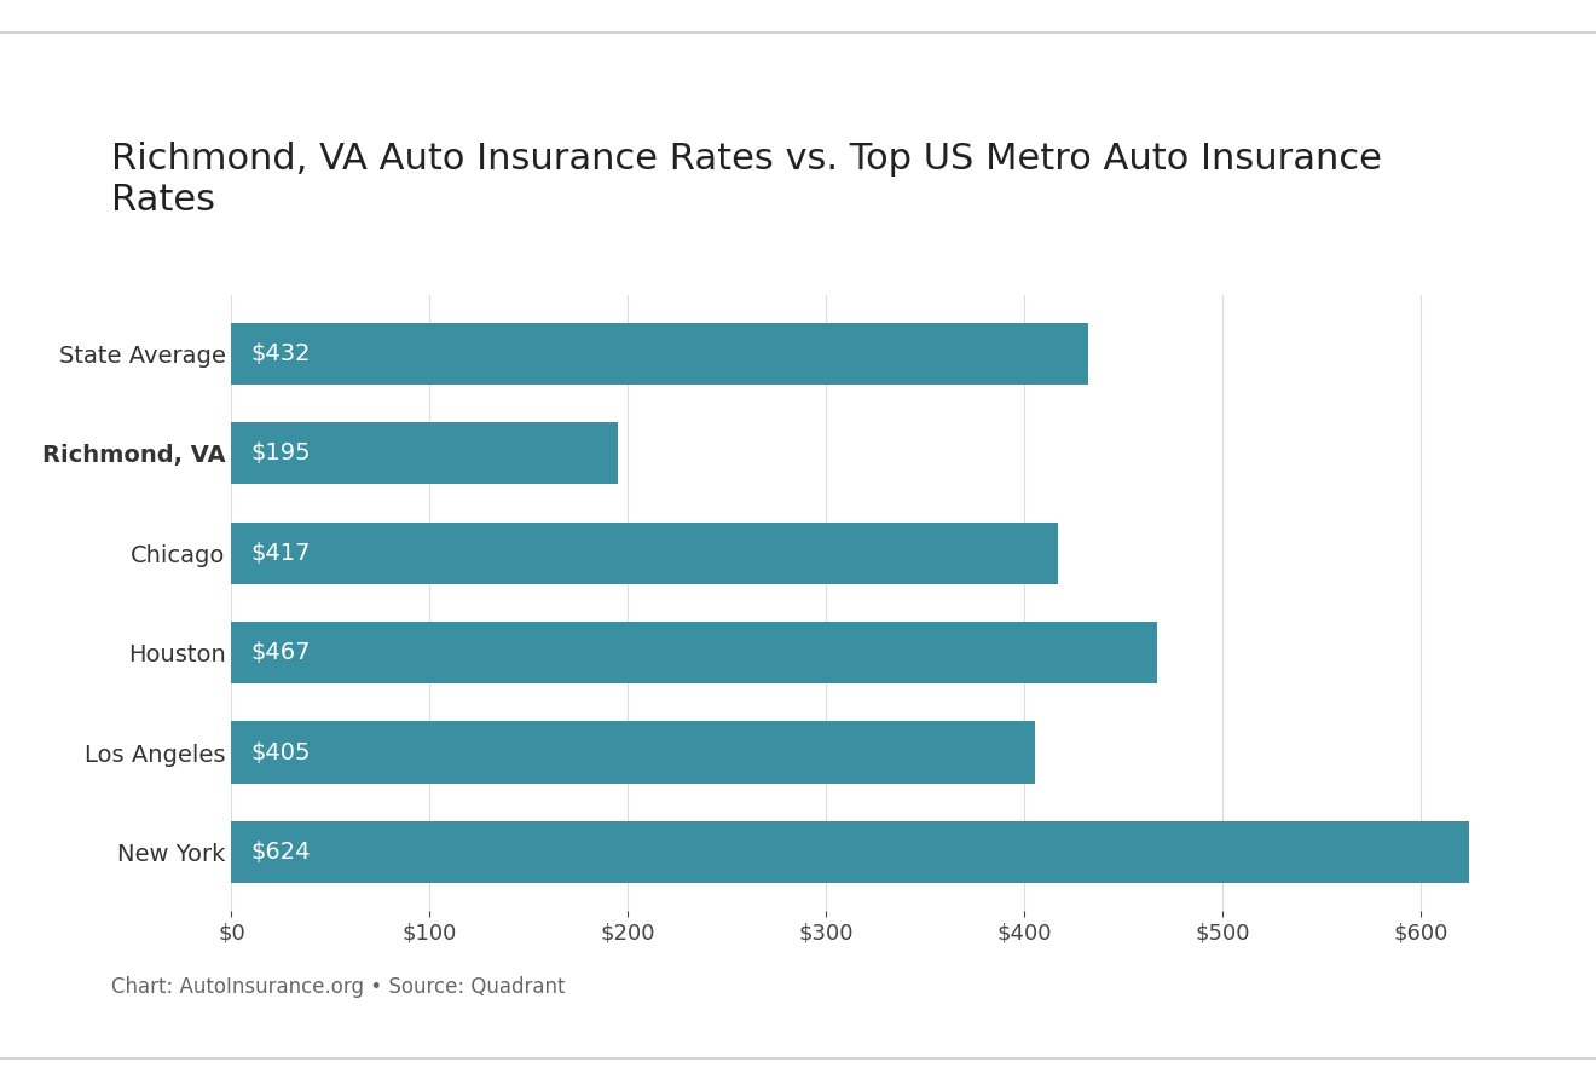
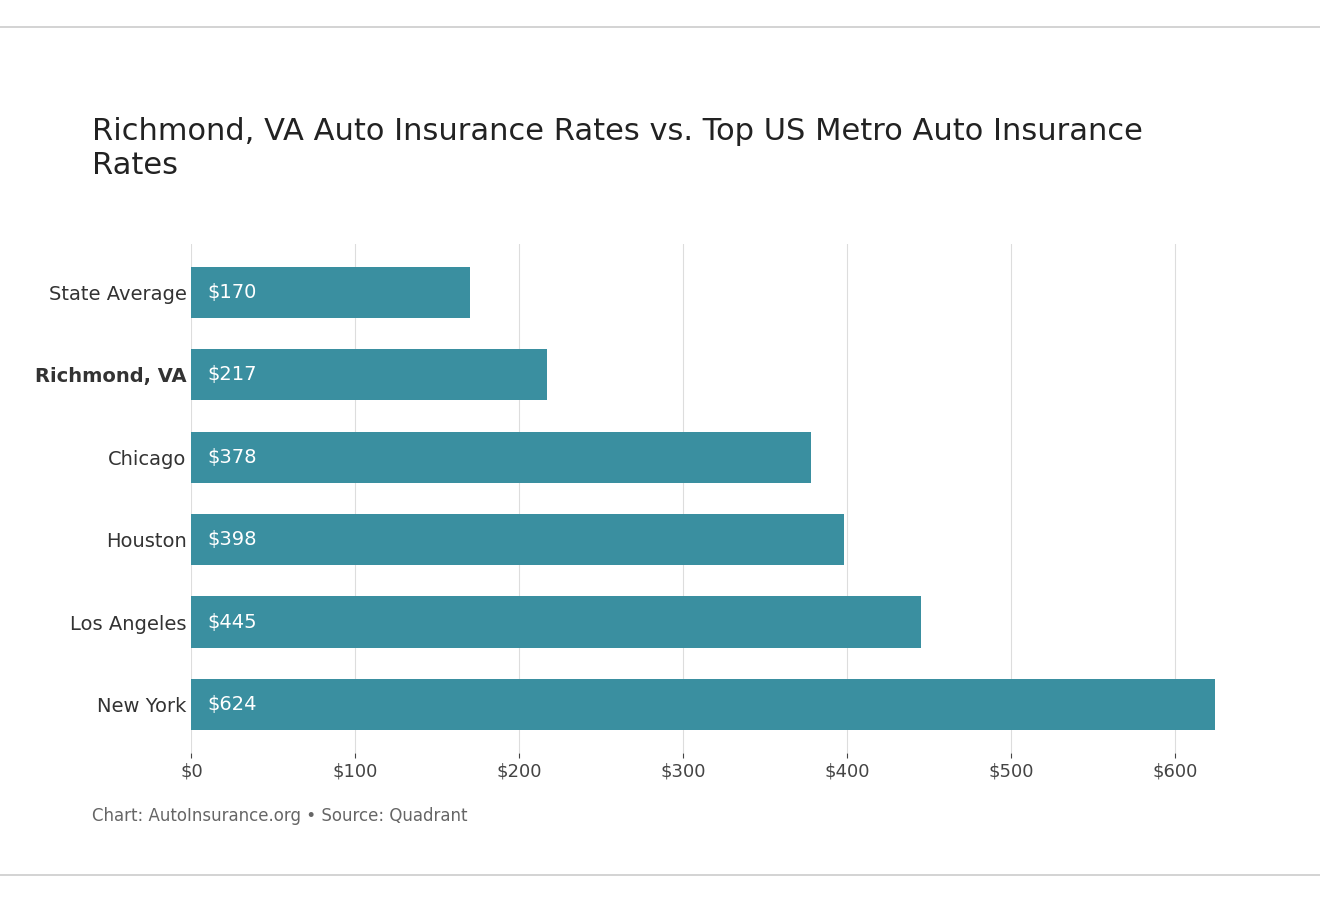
State Average: $432 -> $170
Richmond, VA: $195 -> $217
Chicago: $417 -> $378
Houston: $467 -> $398
Los Angeles: $405 -> $445
